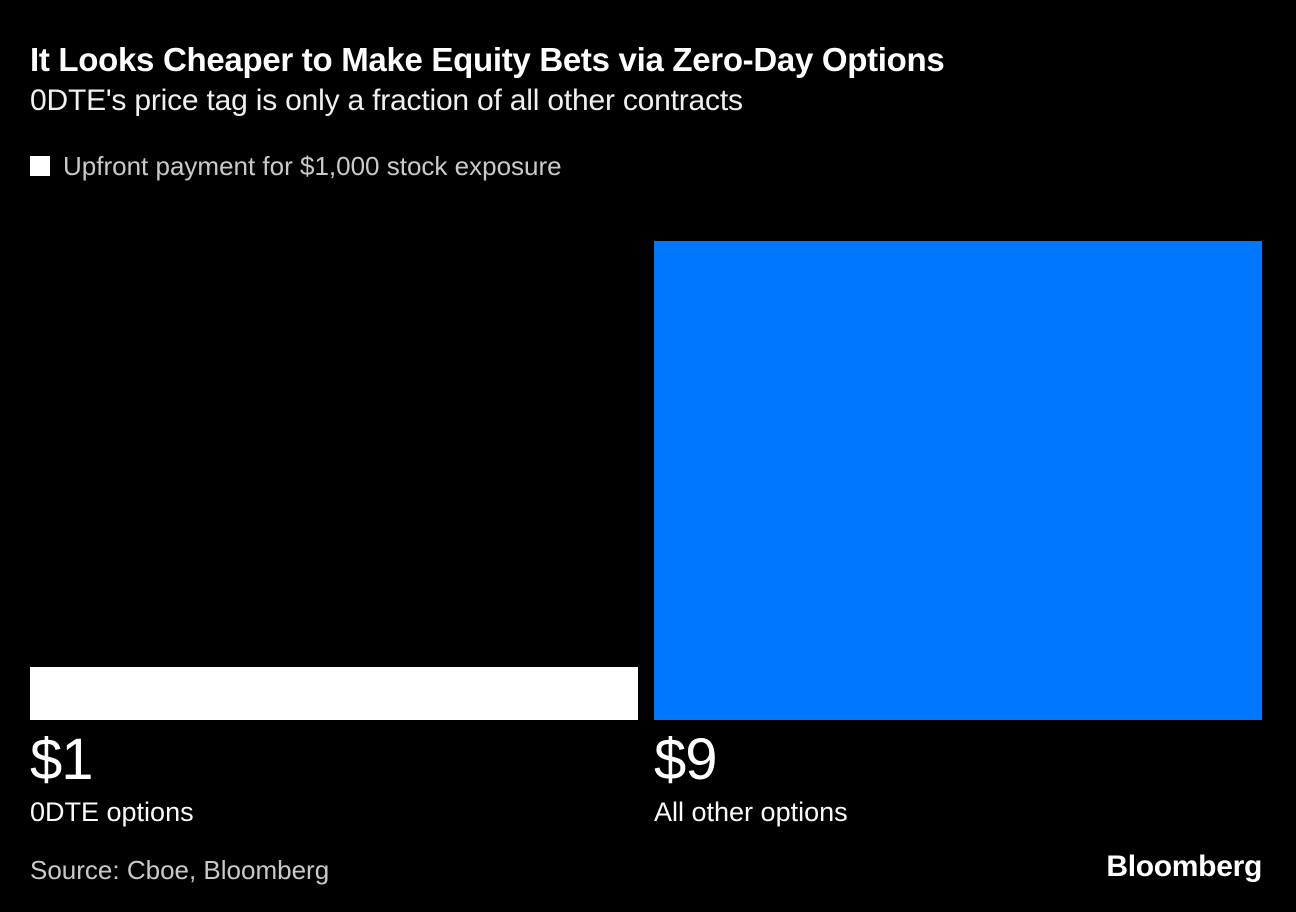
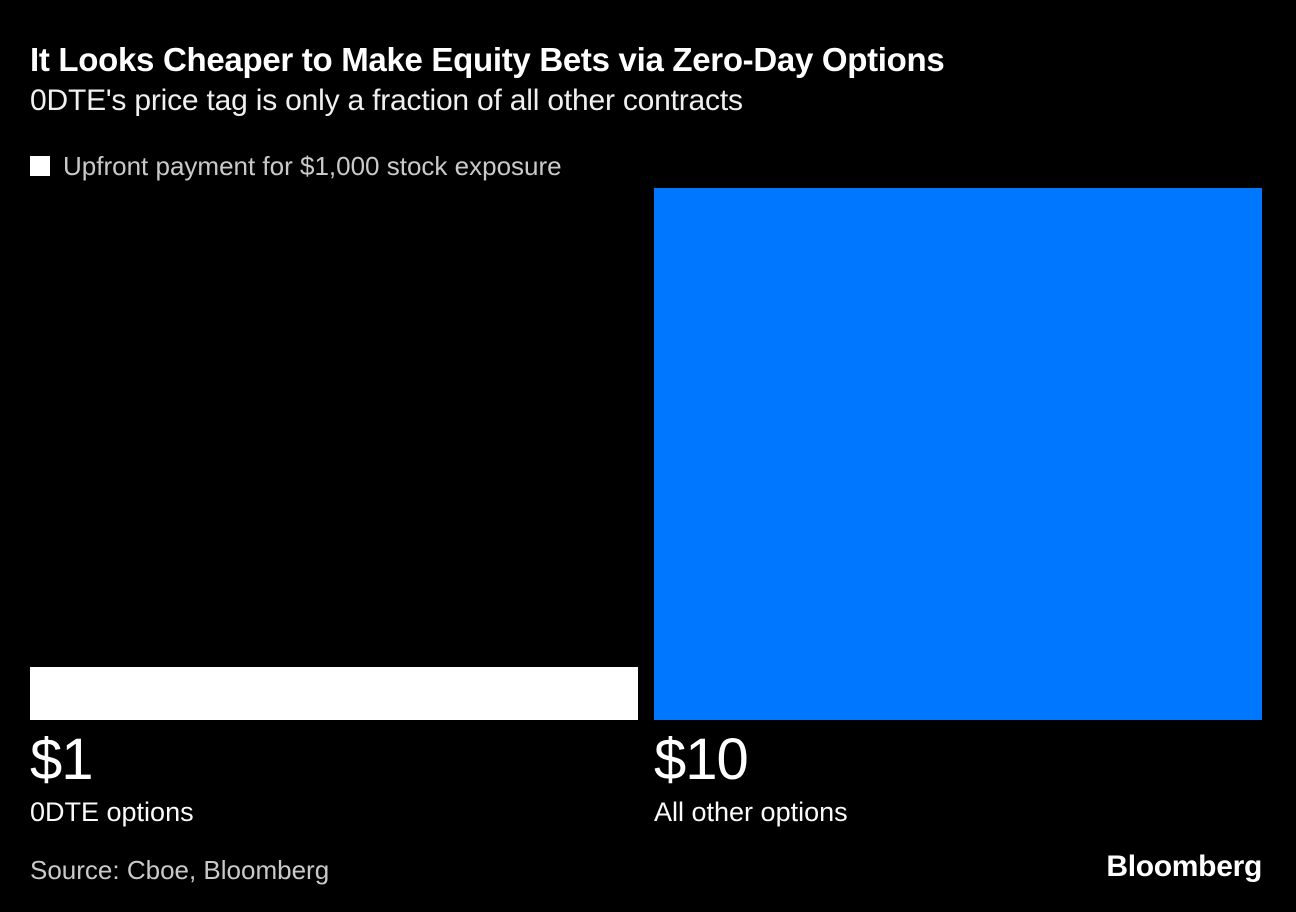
All other options: $9 -> $10
